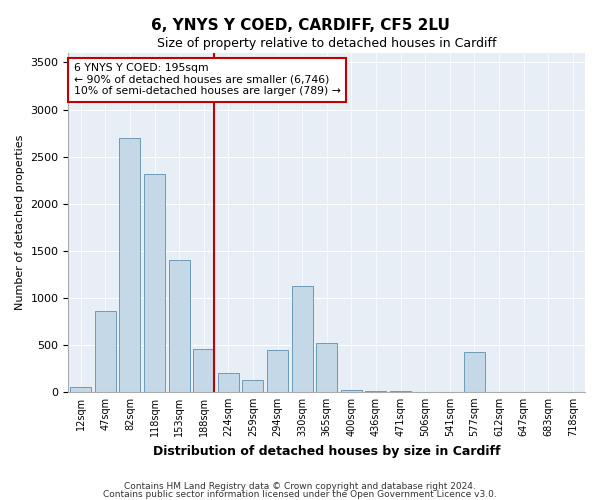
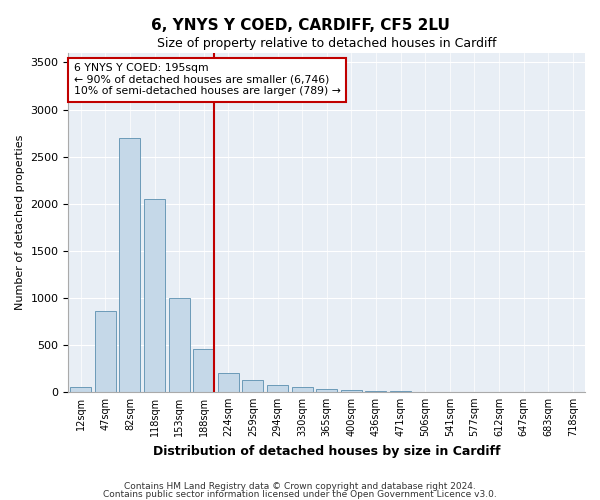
118sqm: 2320 -> 2050
153sqm: 1400 -> 1000
294sqm: 440 -> 70
330sqm: 1120 -> 50
365sqm: 520 -> 30
577sqm: 420 -> 0
